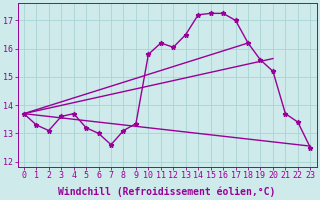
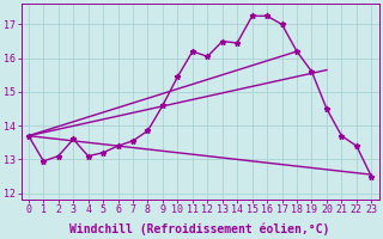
1: 13.30 -> 12.95
4: 13.70 -> 13.10
6: 13.00 -> 13.40
7: 12.60 -> 13.55
8: 13.10 -> 13.85
9: 13.35 -> 14.60
10: 15.80 -> 15.45
14: 17.20 -> 16.45
20: 15.20 -> 14.50
